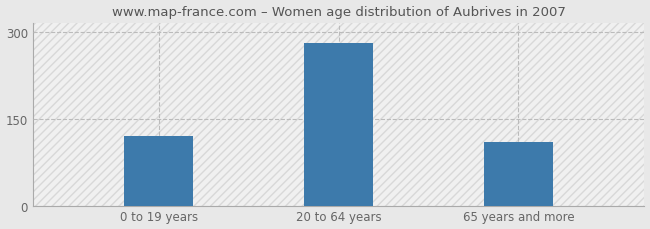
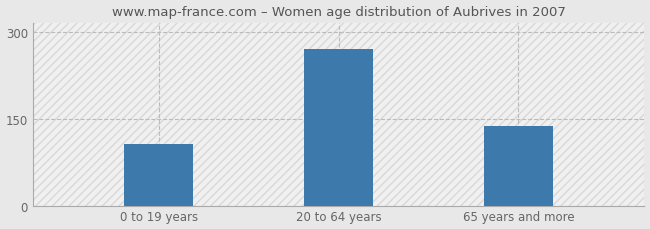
0 to 19 years: 120 -> 106
20 to 64 years: 281 -> 270
65 years and more: 110 -> 138
